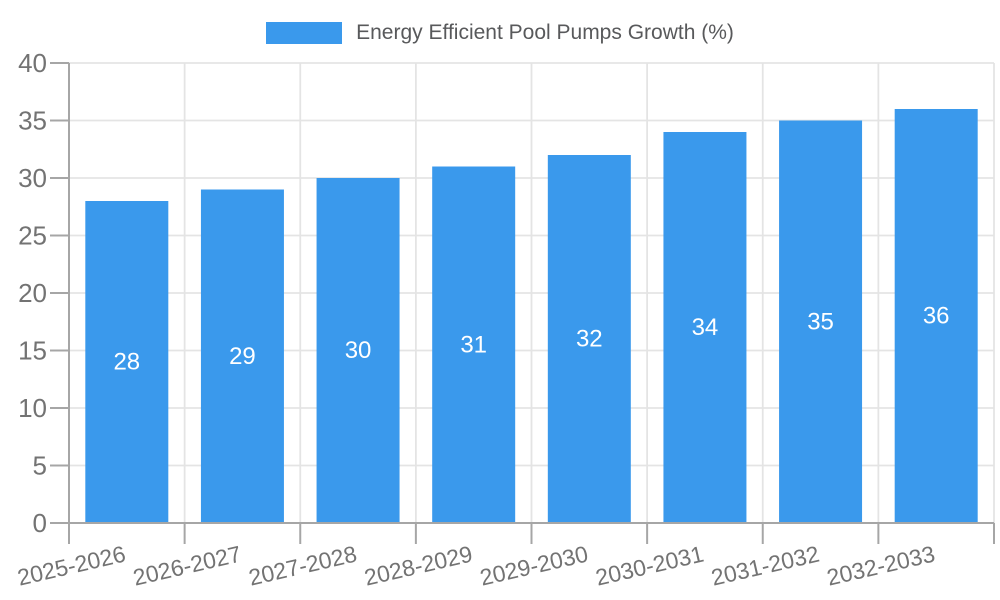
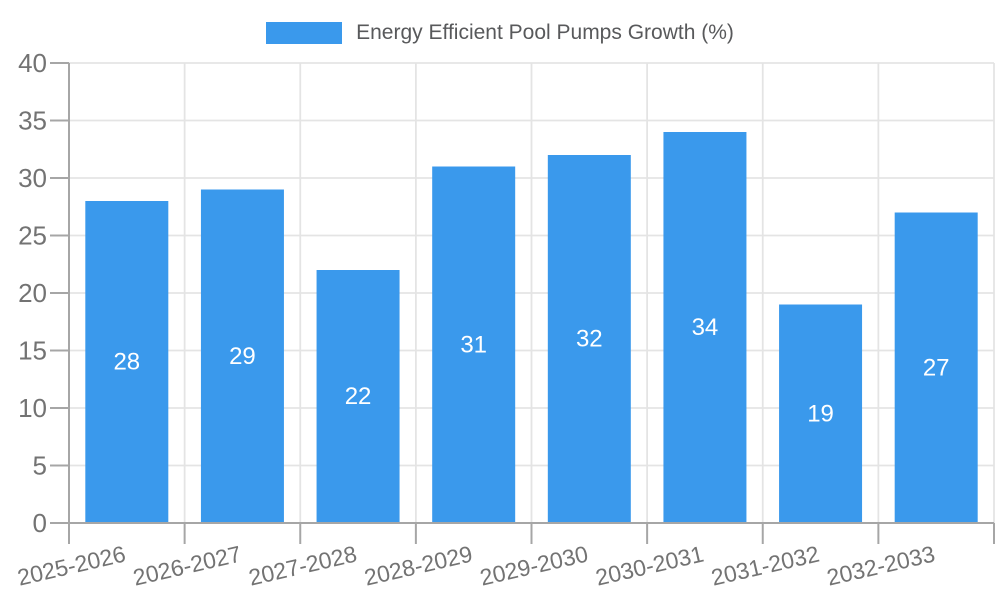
2027-2028: 30 -> 22
2031-2032: 35 -> 19
2032-2033: 36 -> 27
